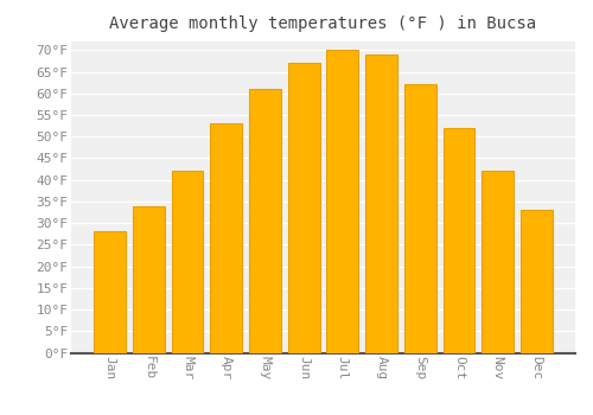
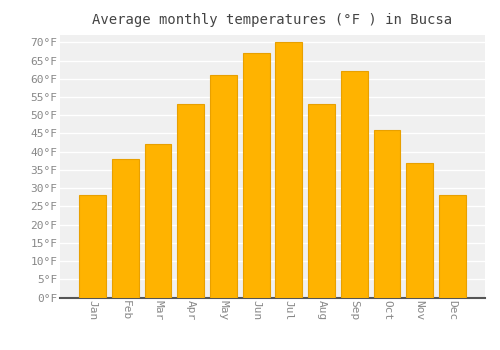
Feb: 34°F -> 38°F
Aug: 69°F -> 53°F
Oct: 52°F -> 46°F
Nov: 42°F -> 37°F
Dec: 33°F -> 28°F
